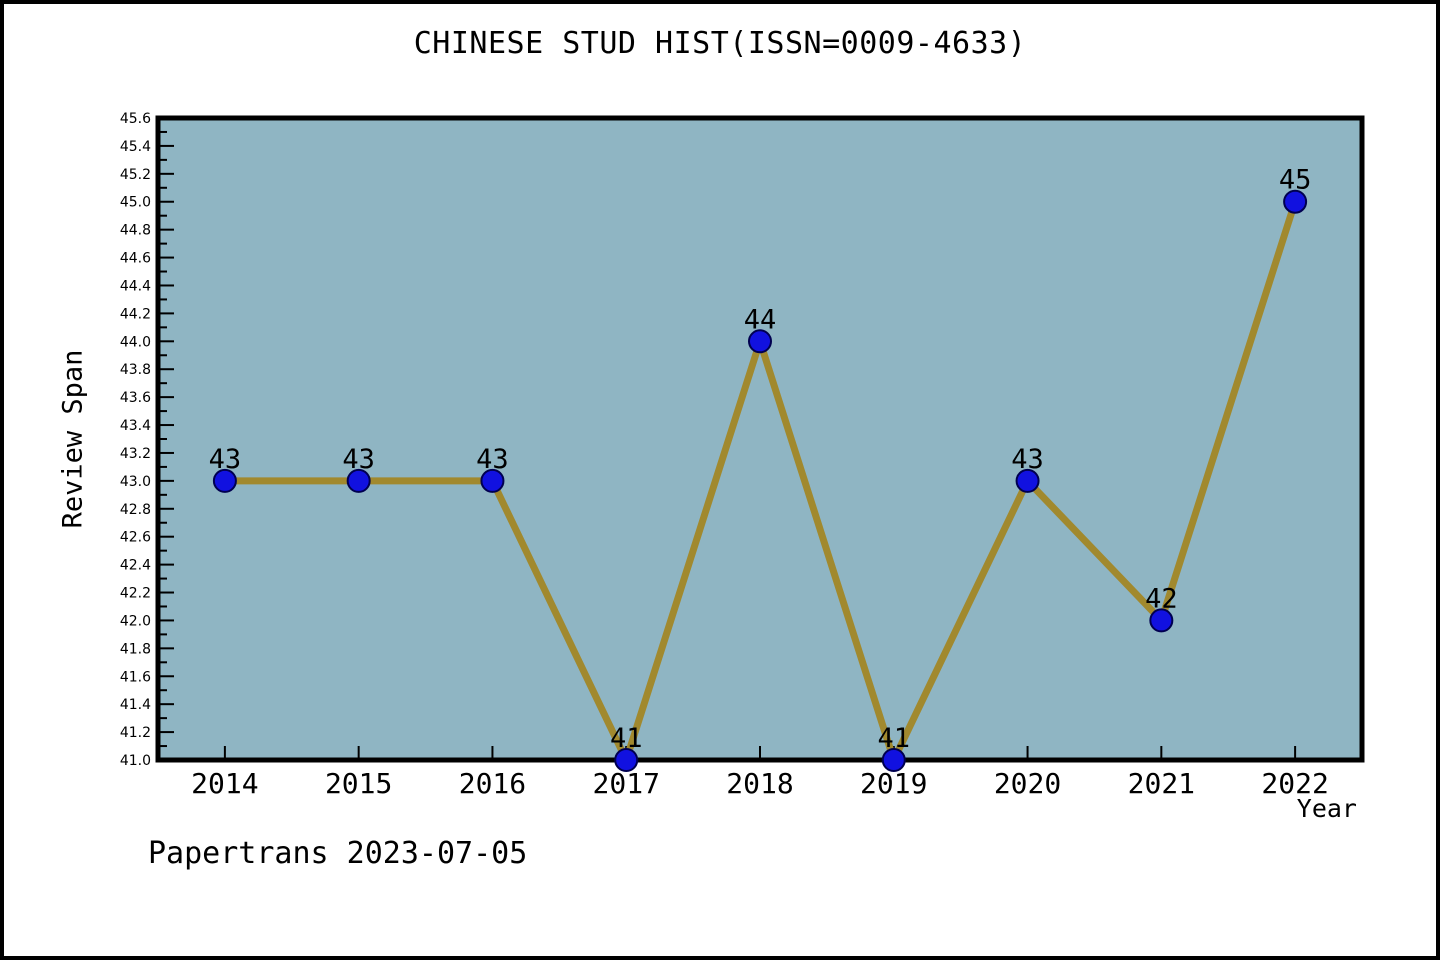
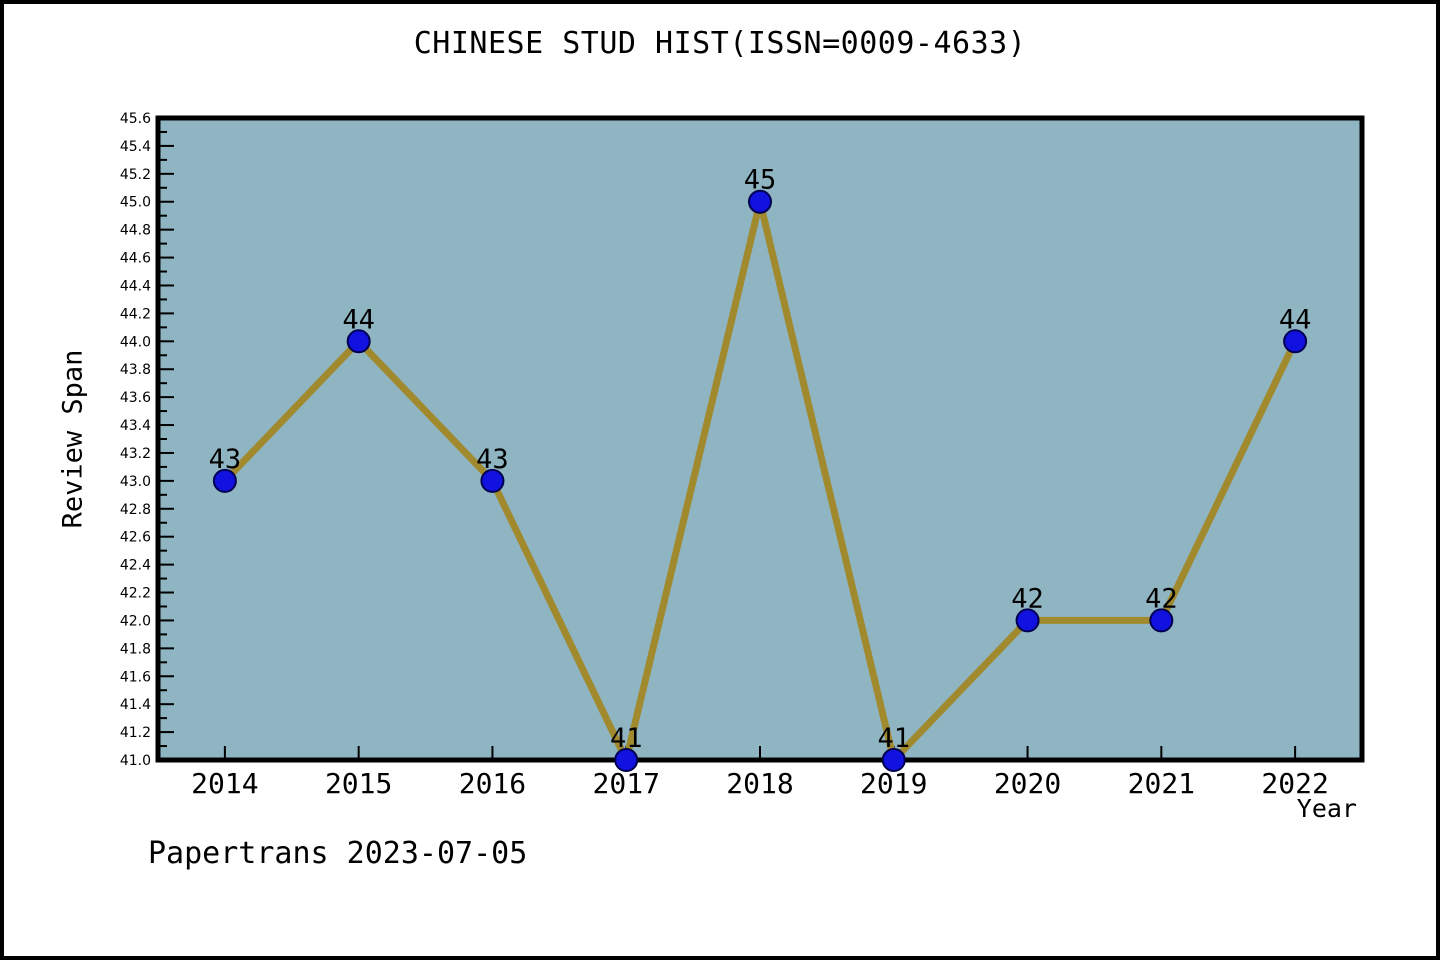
2015: 43 -> 44
2018: 44 -> 45
2020: 43 -> 42
2022: 45 -> 44
